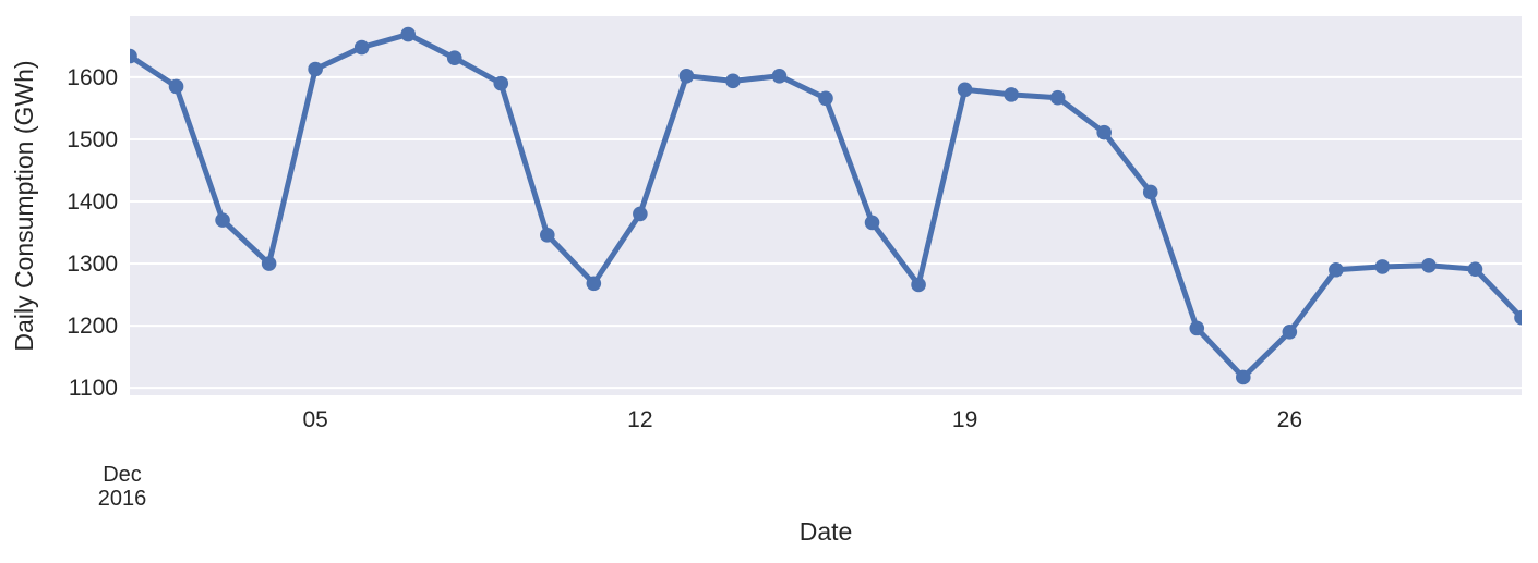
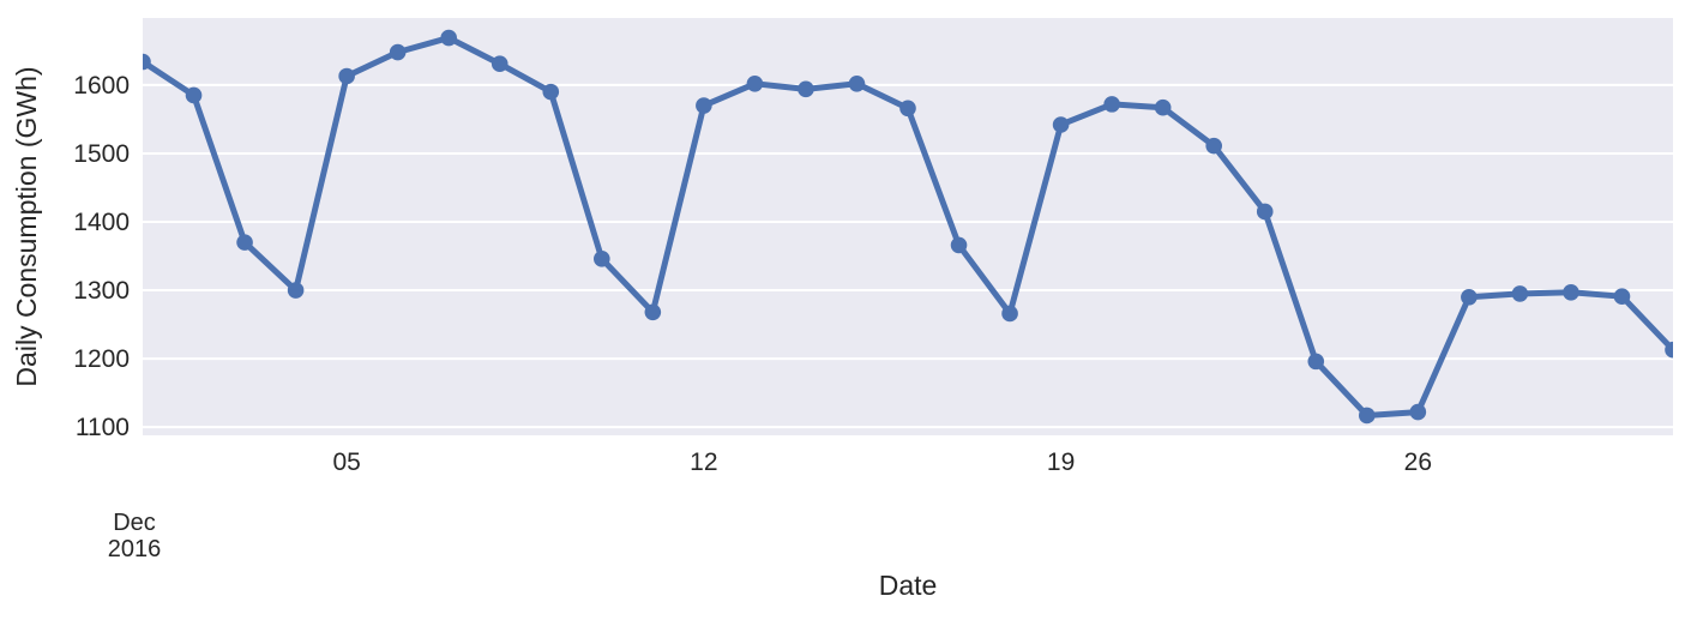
12: 1380 -> 1570
19: 1580 -> 1540
26: 1190 -> 1120
